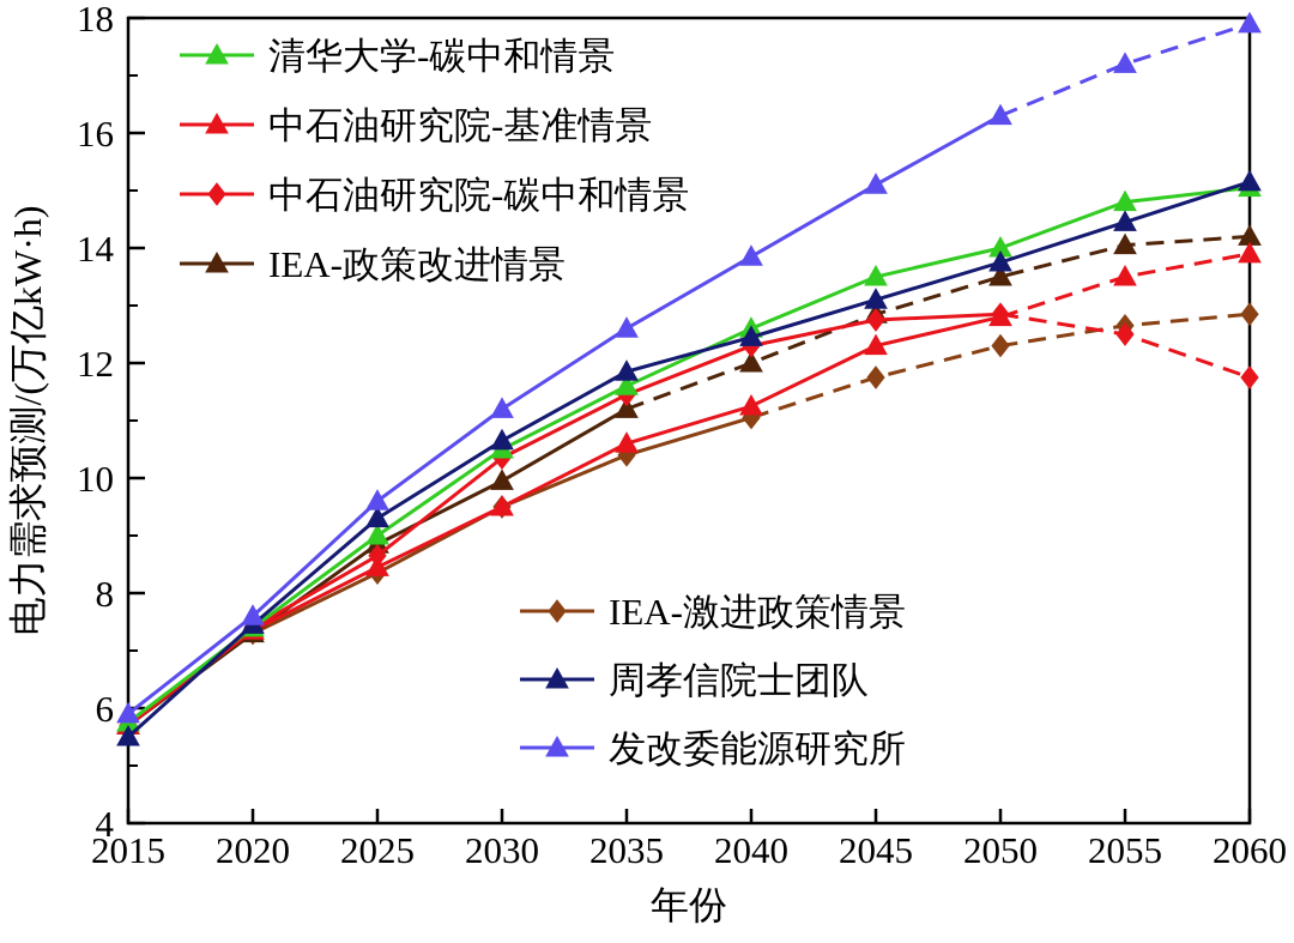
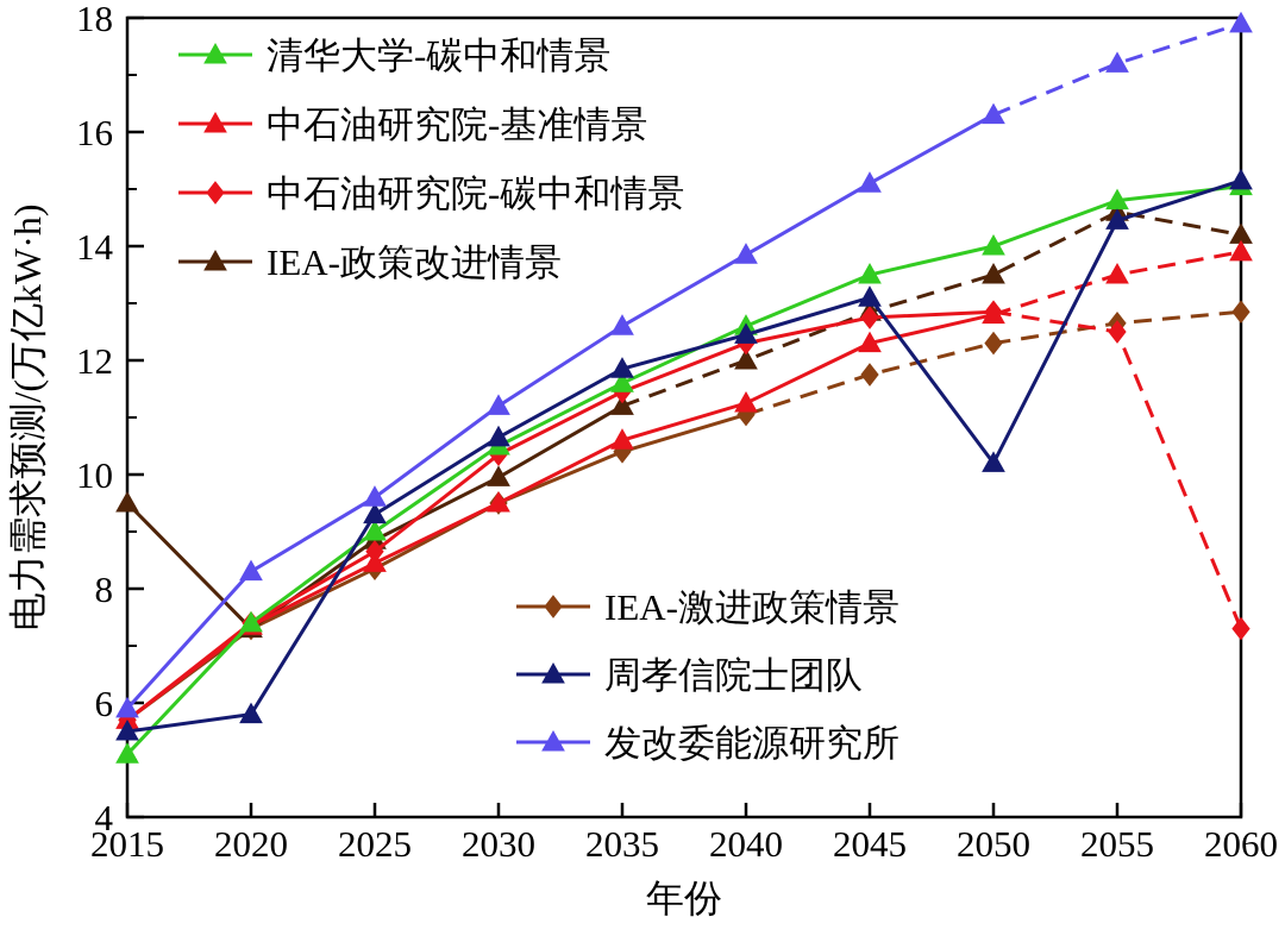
IEA-政策改进情景/2015: 5.7 -> 9.5
清华大学-碳中和情景/2015: 5.8 -> 5.1
周孝信院士团队/2020: 7.5 -> 5.8
发改委能源研究所/2020: 7.6 -> 8.3
周孝信院士团队/2050: 13.8 -> 10.2
IEA-政策改进情景/2055: 14.1 -> 14.6
中石油研究院-碳中和情景/2060: 11.8 -> 7.3
